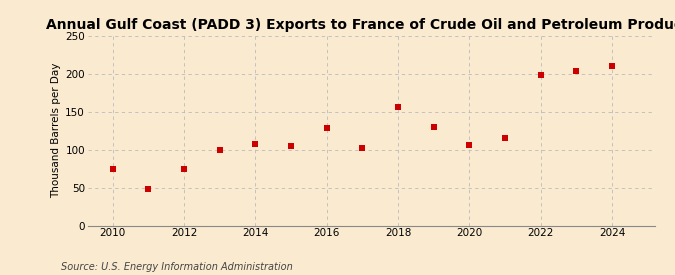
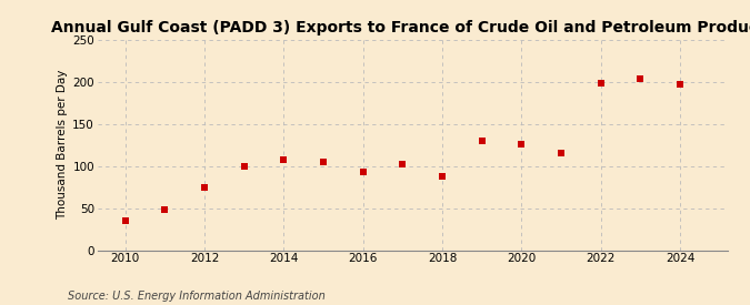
2010: 74 -> 35
2016: 128 -> 93
2018: 156 -> 88
2020: 106 -> 126
2024: 210 -> 197
